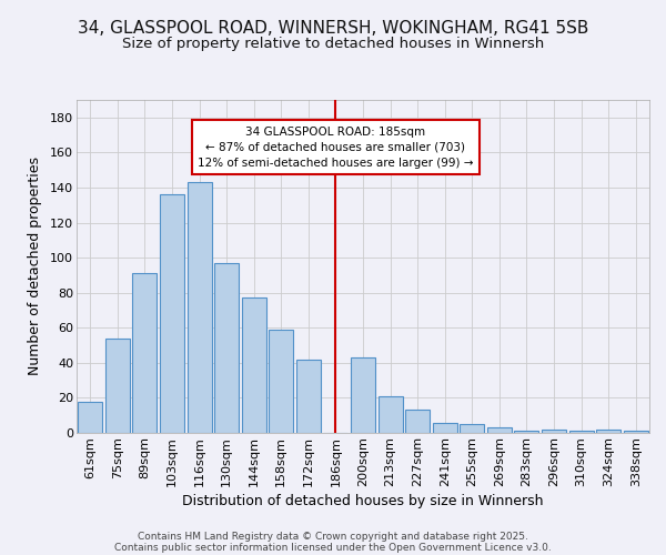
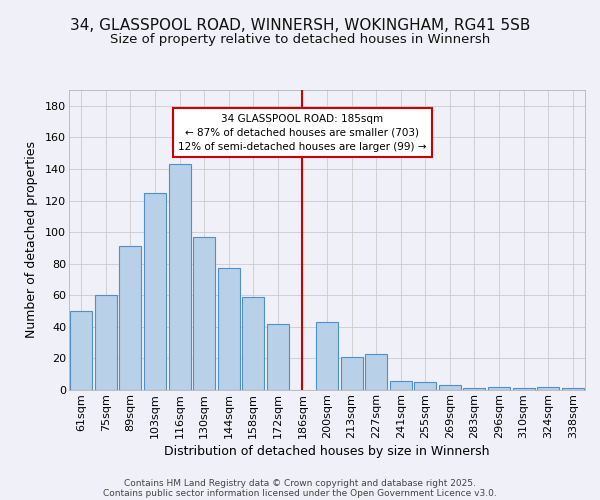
61sqm: 18 -> 50
75sqm: 54 -> 60
103sqm: 136 -> 125
227sqm: 13 -> 23
